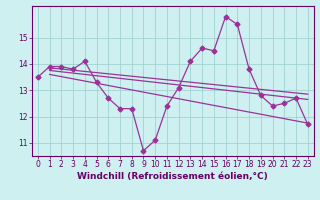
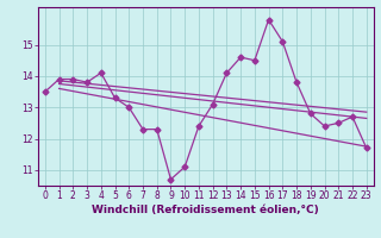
6: 12.7 -> 13.0
17: 15.5 -> 15.1
